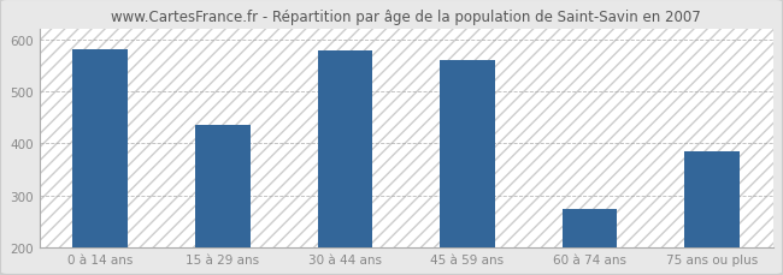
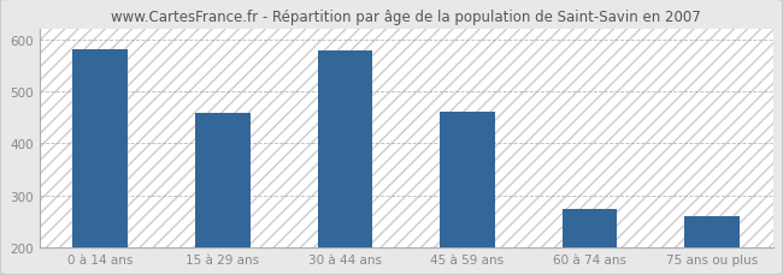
15 à 29 ans: 435 -> 458
45 à 59 ans: 560 -> 462
75 ans ou plus: 385 -> 260
